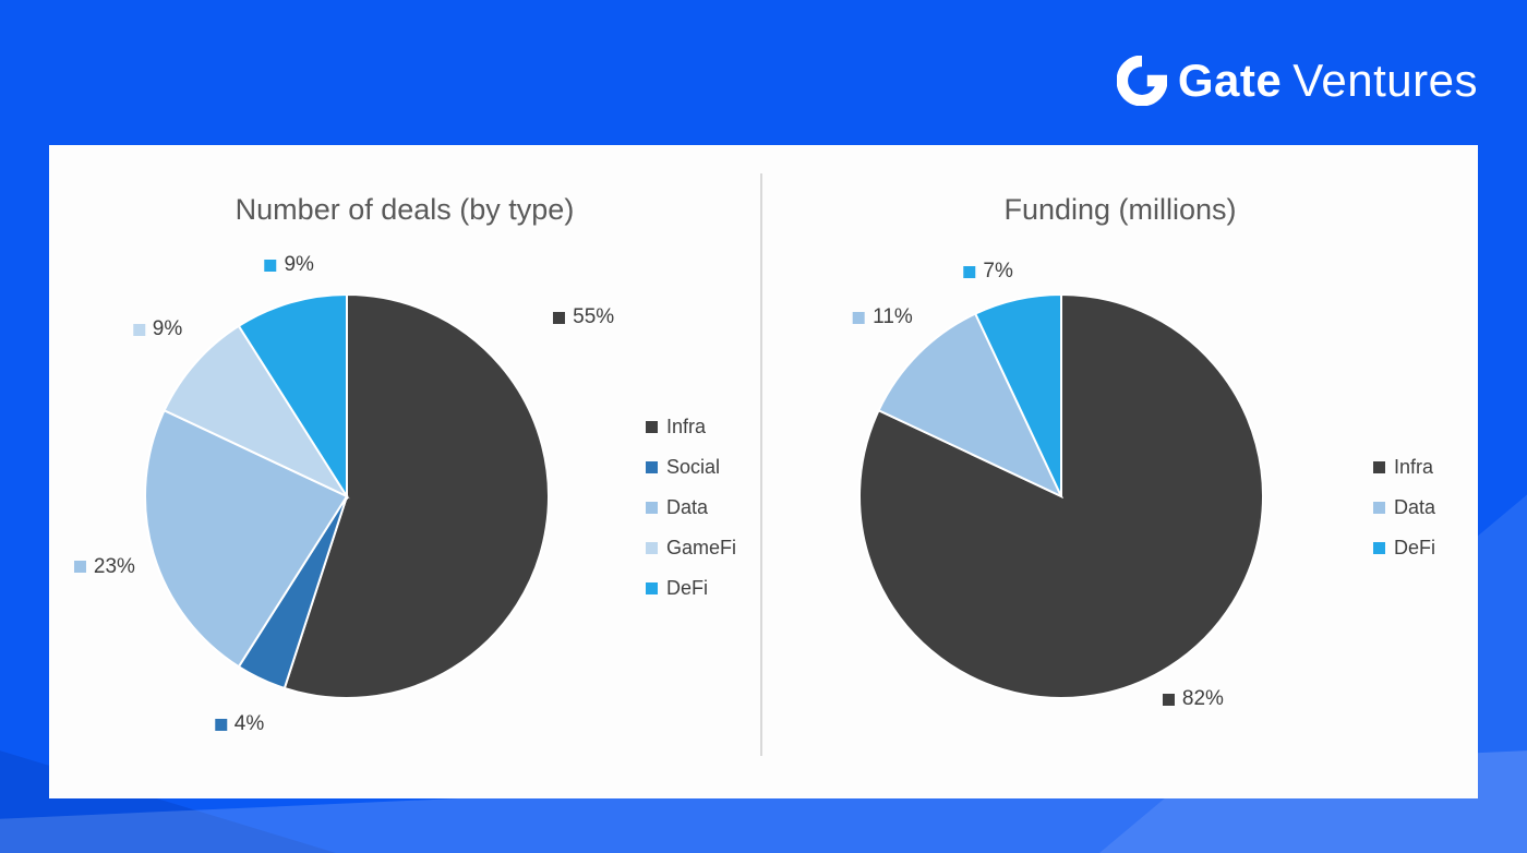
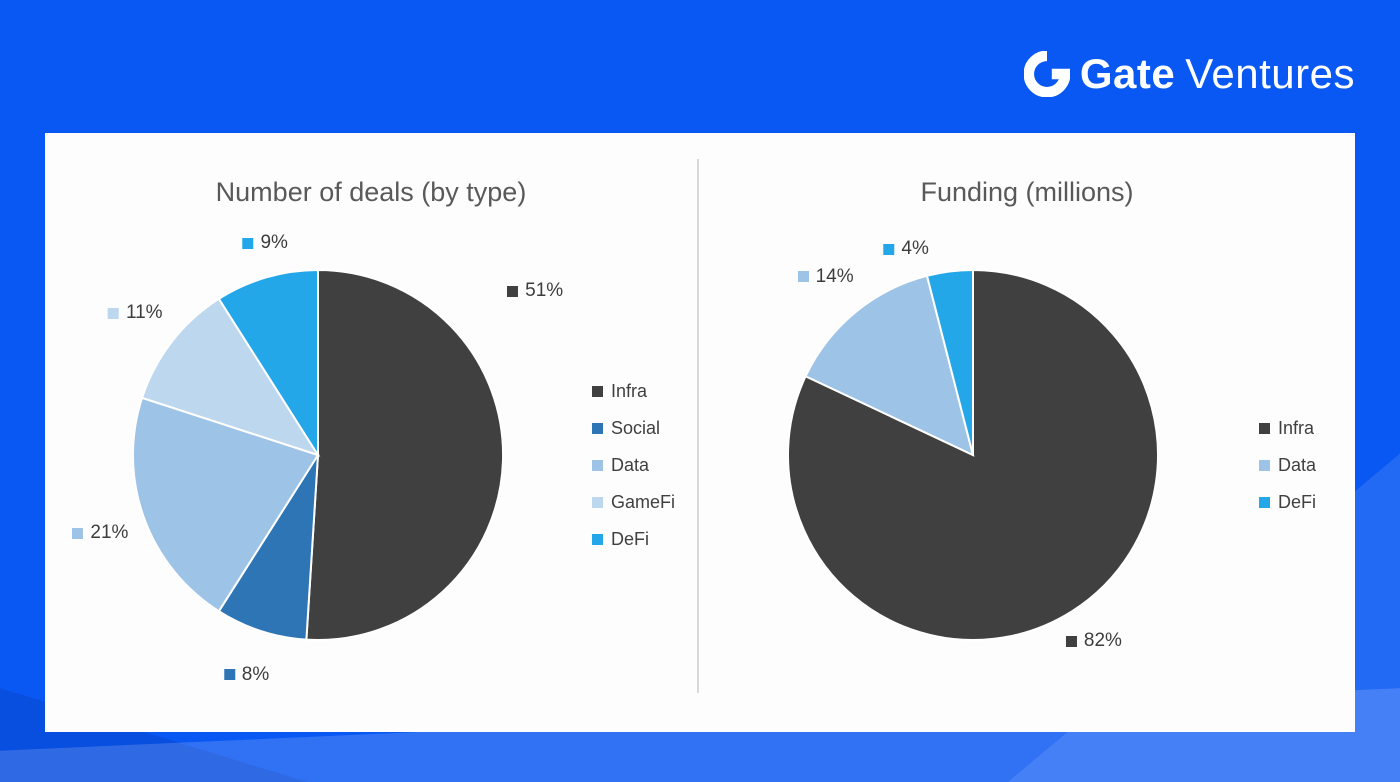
Number of deals (by type)/Infra: 55% -> 51%
Number of deals (by type)/Social: 4% -> 8%
Number of deals (by type)/Data: 23% -> 21%
Number of deals (by type)/GameFi: 9% -> 11%
Funding (millions)/Data: 11% -> 14%
Funding (millions)/DeFi: 7% -> 4%
